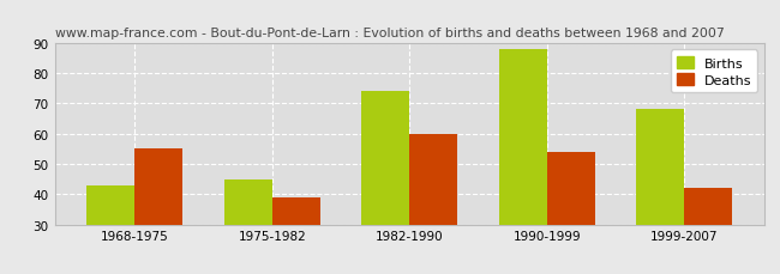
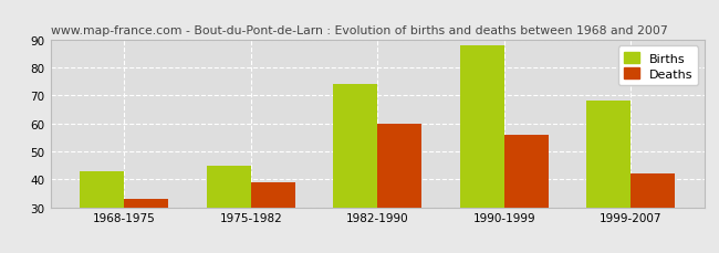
Deaths/1968-1975: 55 -> 33
Deaths/1990-1999: 54 -> 56
